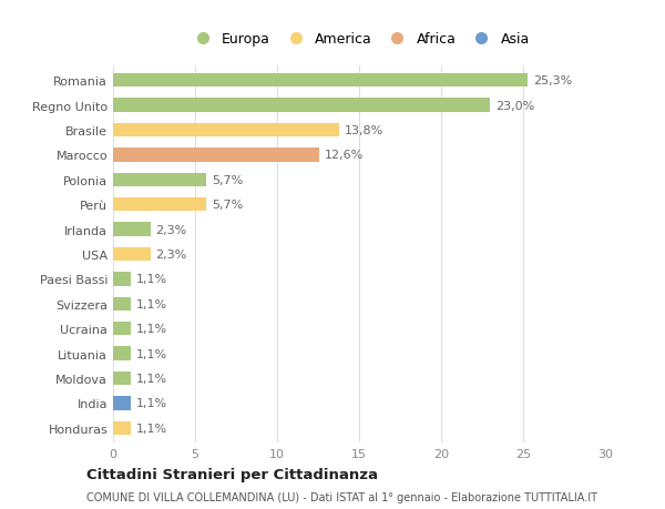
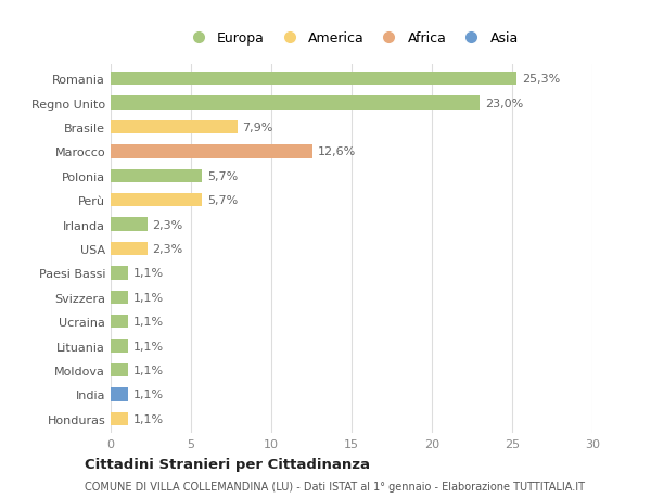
Brasile: 13,8% -> 7,9%
